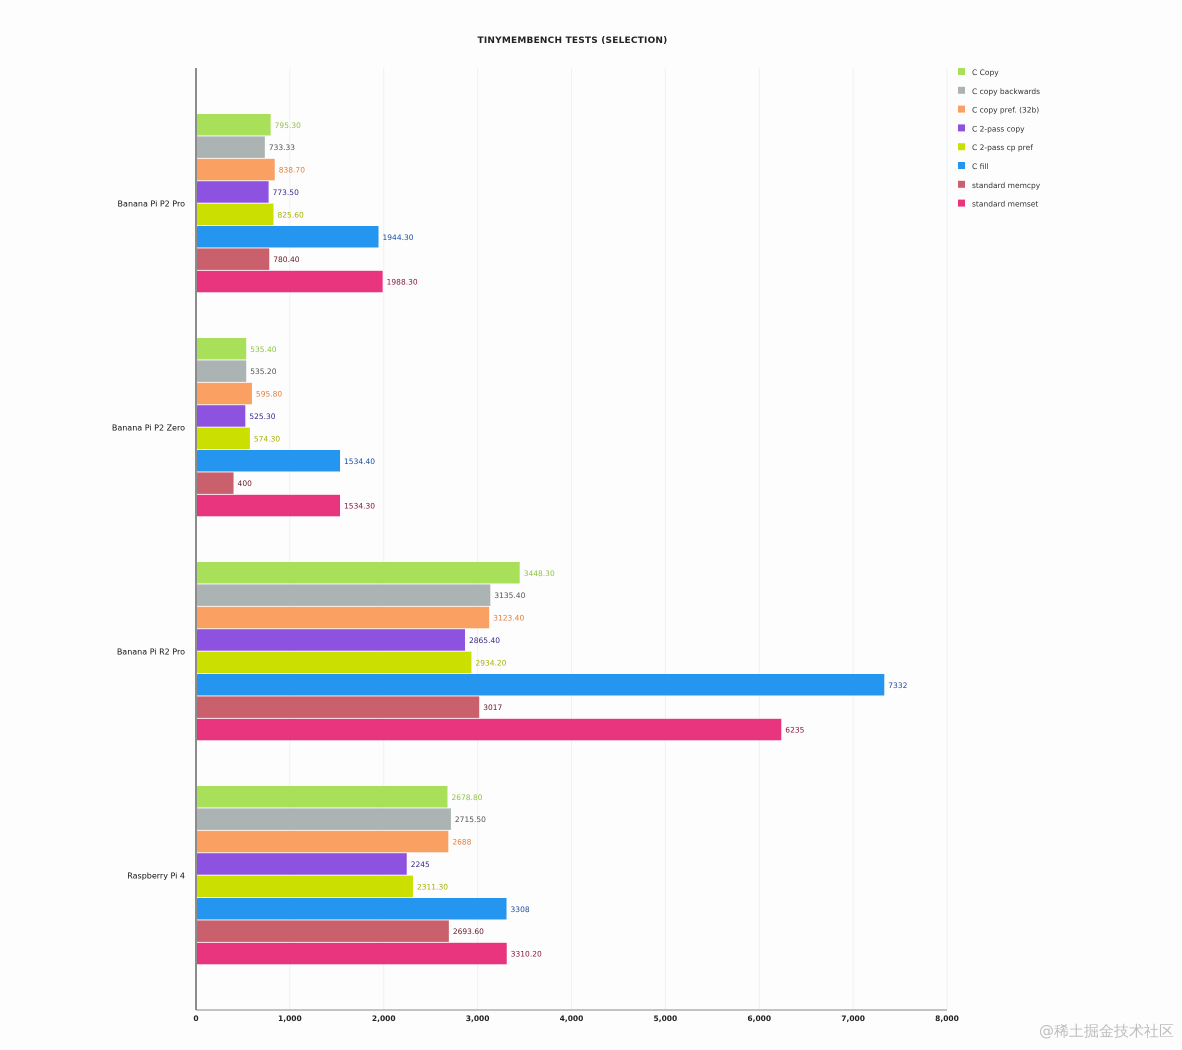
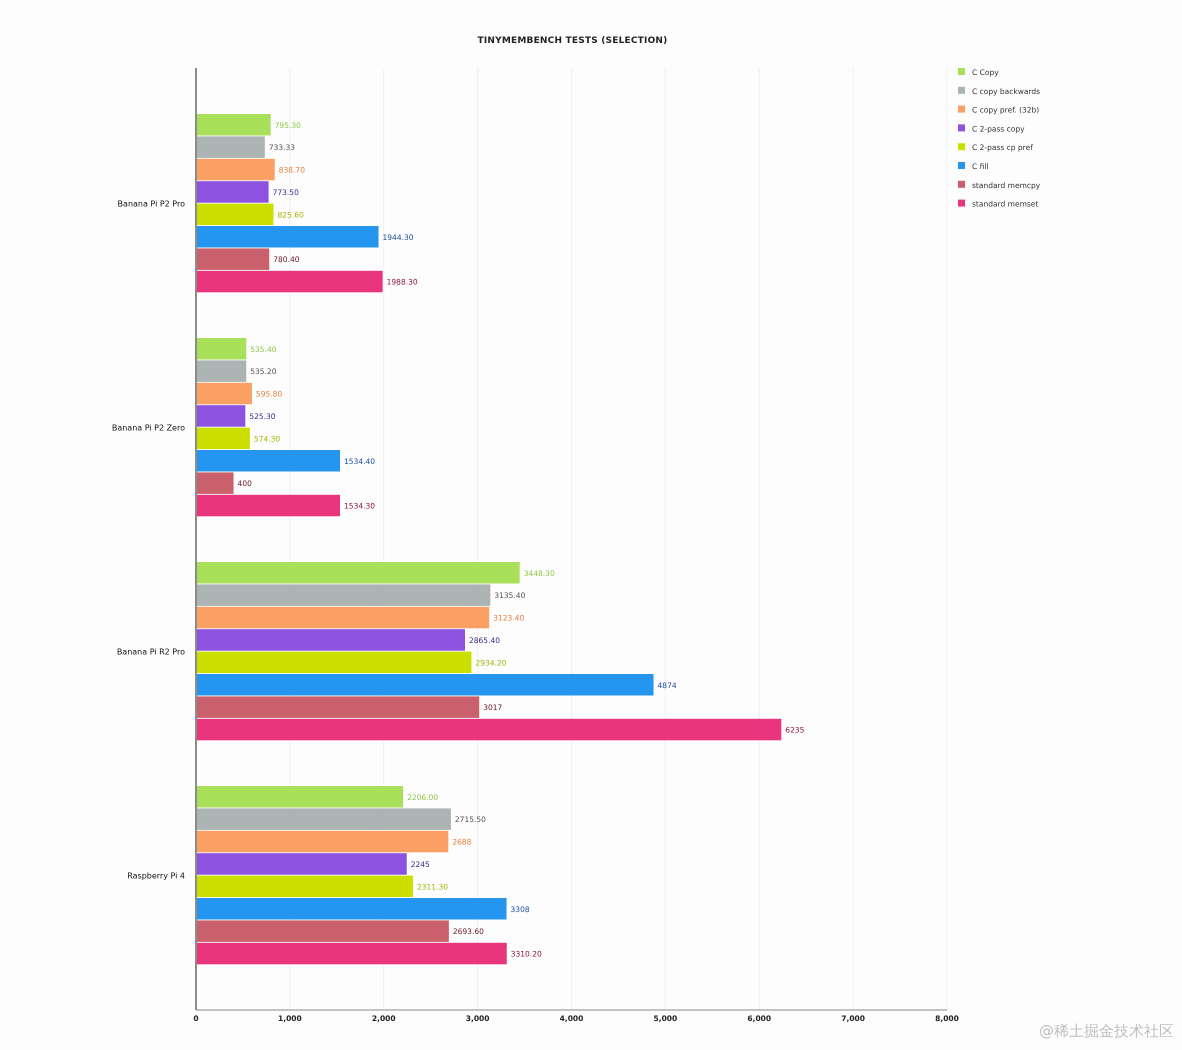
C fill/Banana Pi R2 Pro: 7332 -> 4874
C Copy/Raspberry Pi 4: 2678.80 -> 2206.00
